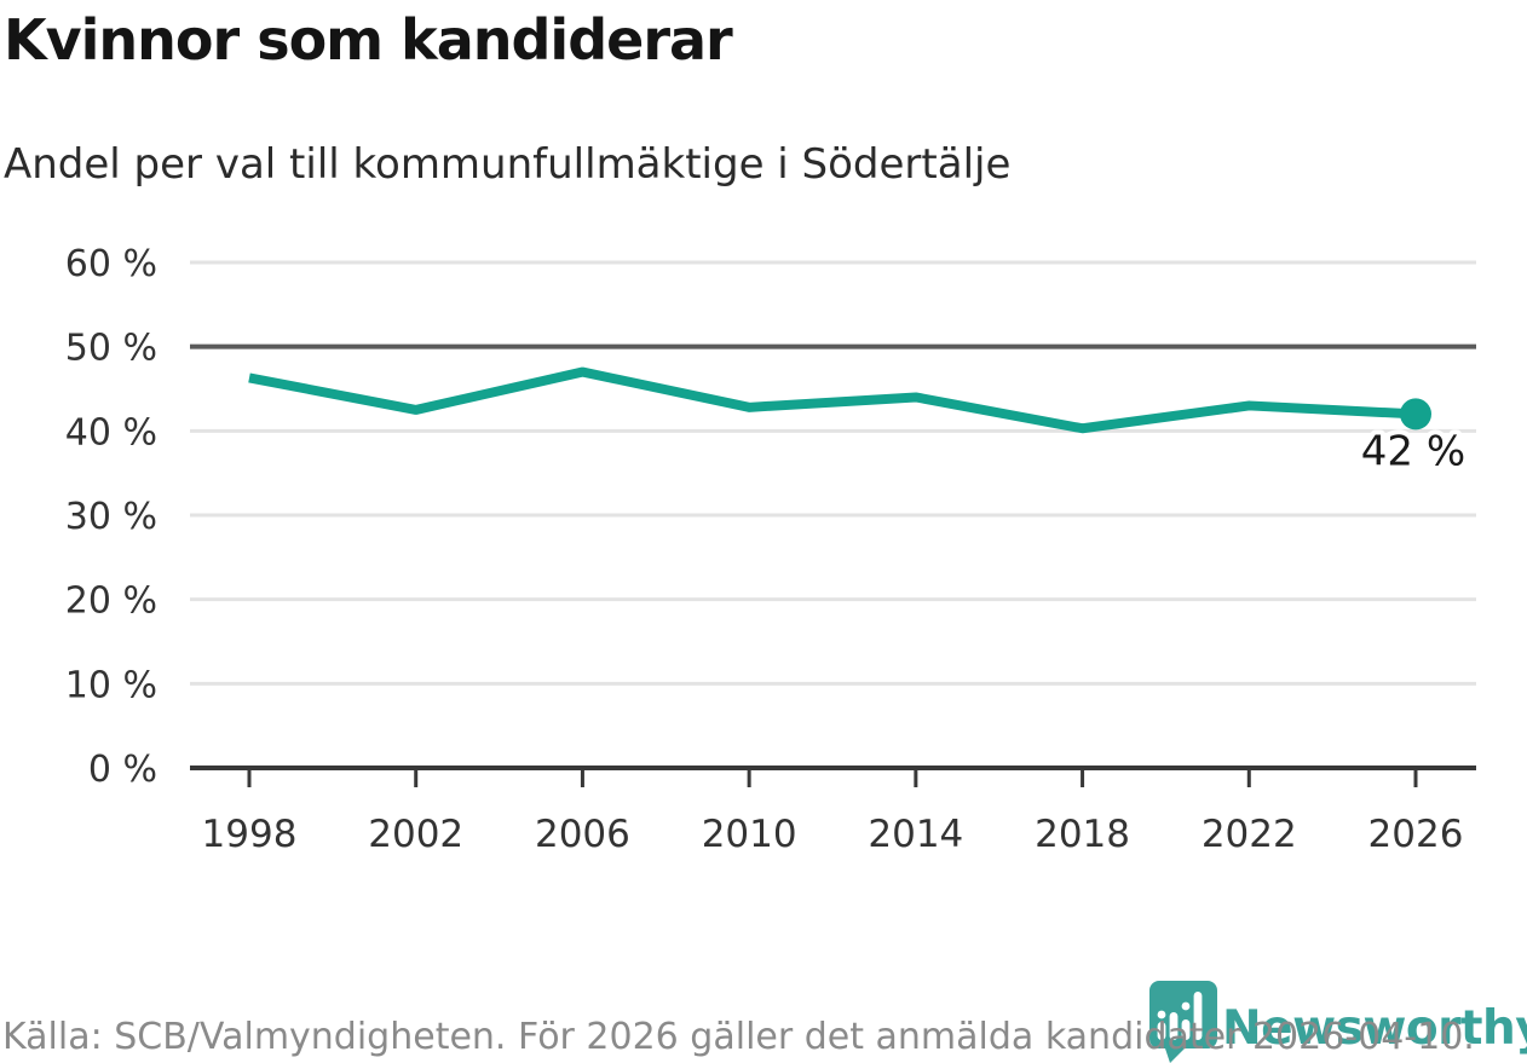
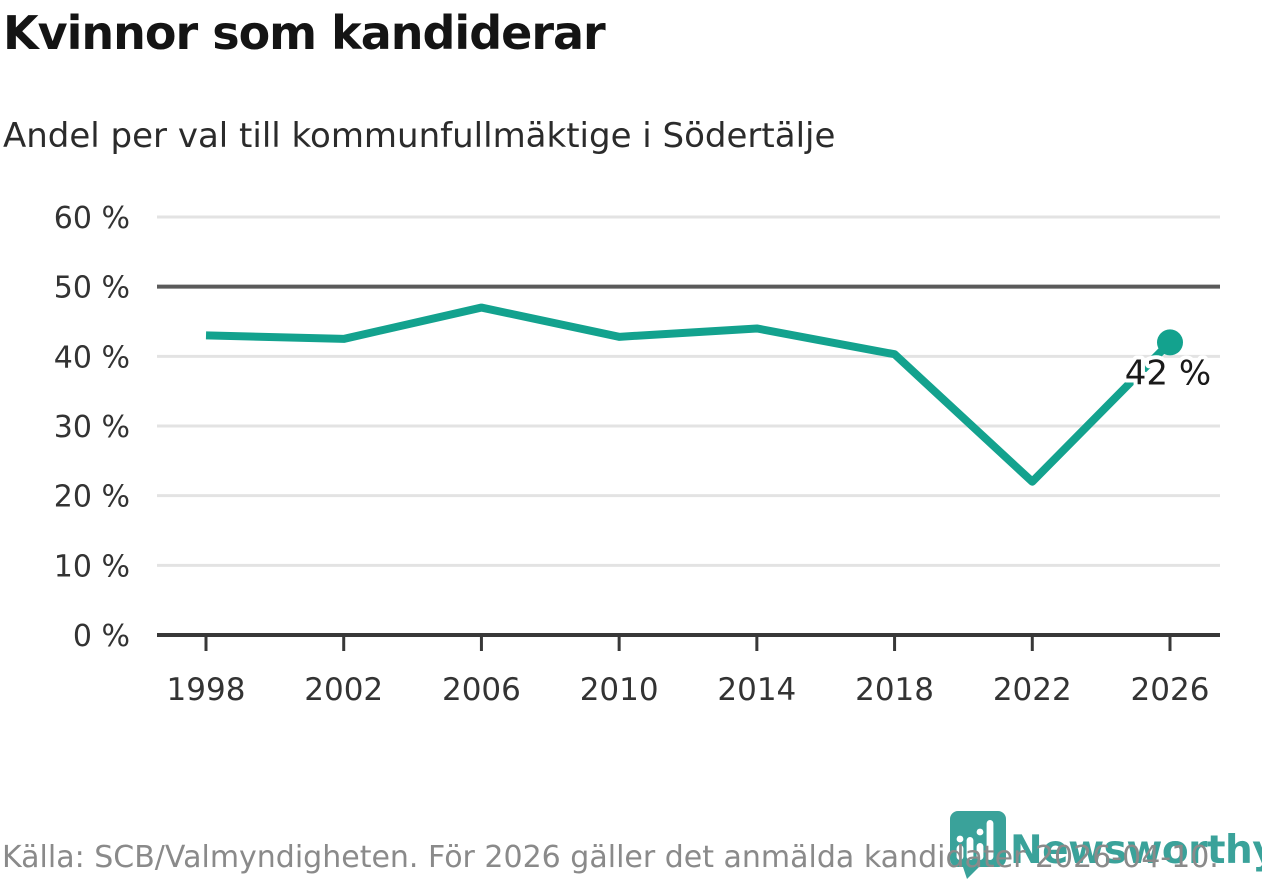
1998: 46% -> 43%
2022: 43% -> 22%
